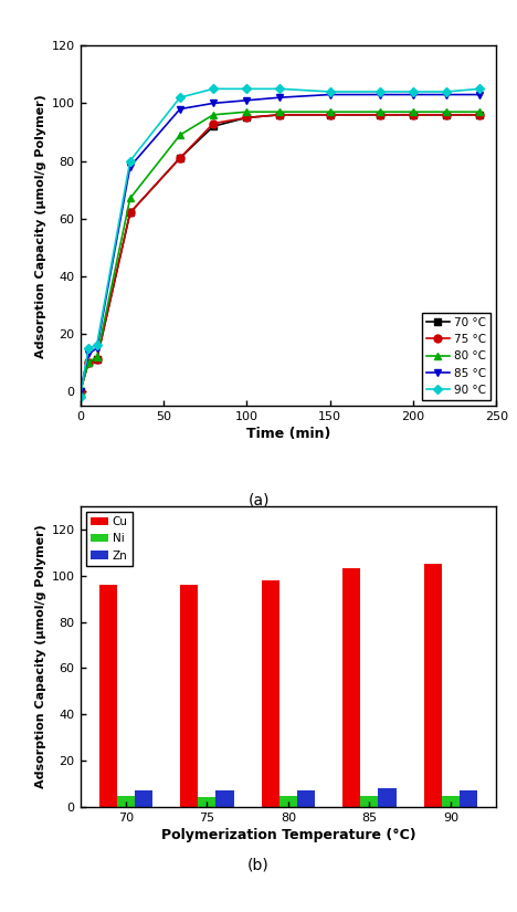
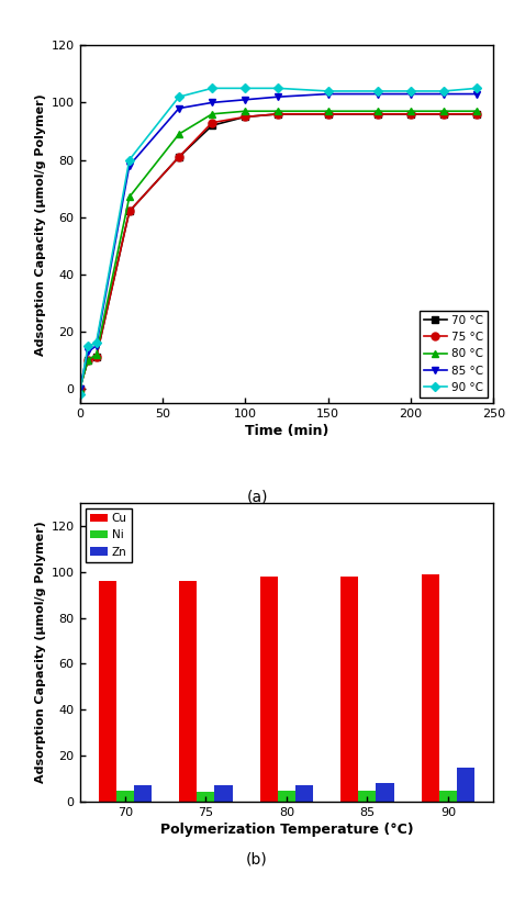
Cu/85: 103 -> 98
Cu/90: 105 -> 99
Zn/90: 7 -> 15
